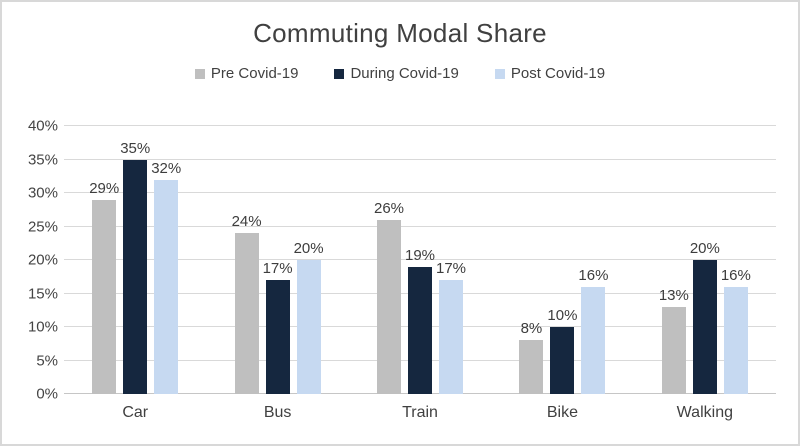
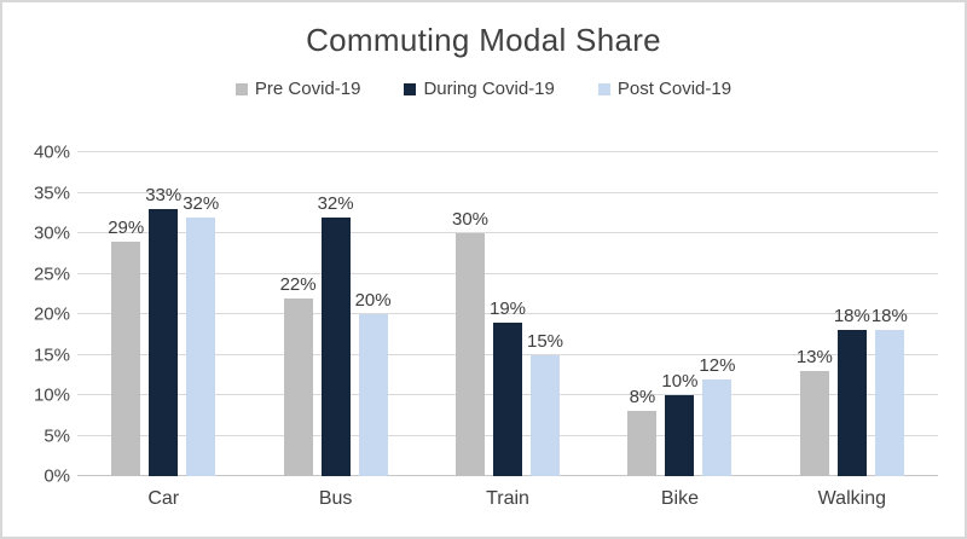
During Covid-19/Car: 35% -> 33%
Pre Covid-19/Bus: 24% -> 22%
During Covid-19/Bus: 17% -> 32%
Pre Covid-19/Train: 26% -> 30%
Post Covid-19/Train: 17% -> 15%
Post Covid-19/Bike: 16% -> 12%
During Covid-19/Walking: 20% -> 18%
Post Covid-19/Walking: 16% -> 18%
